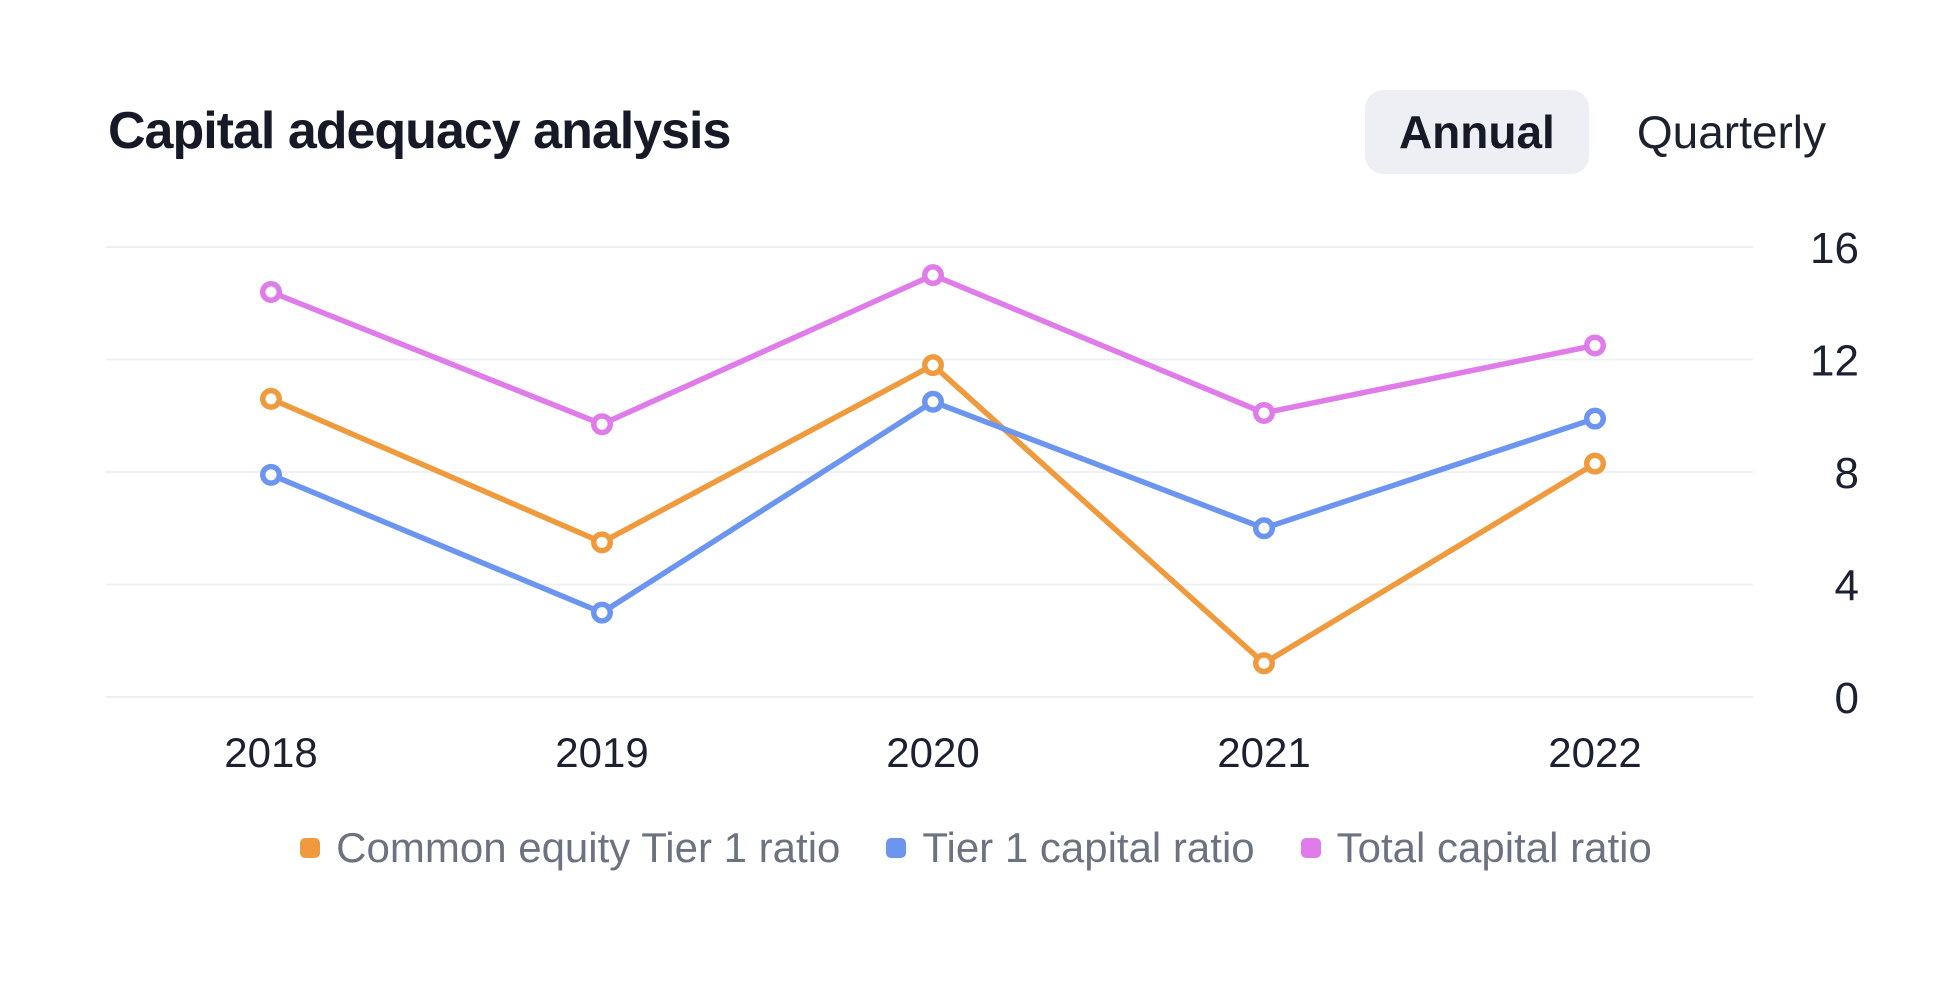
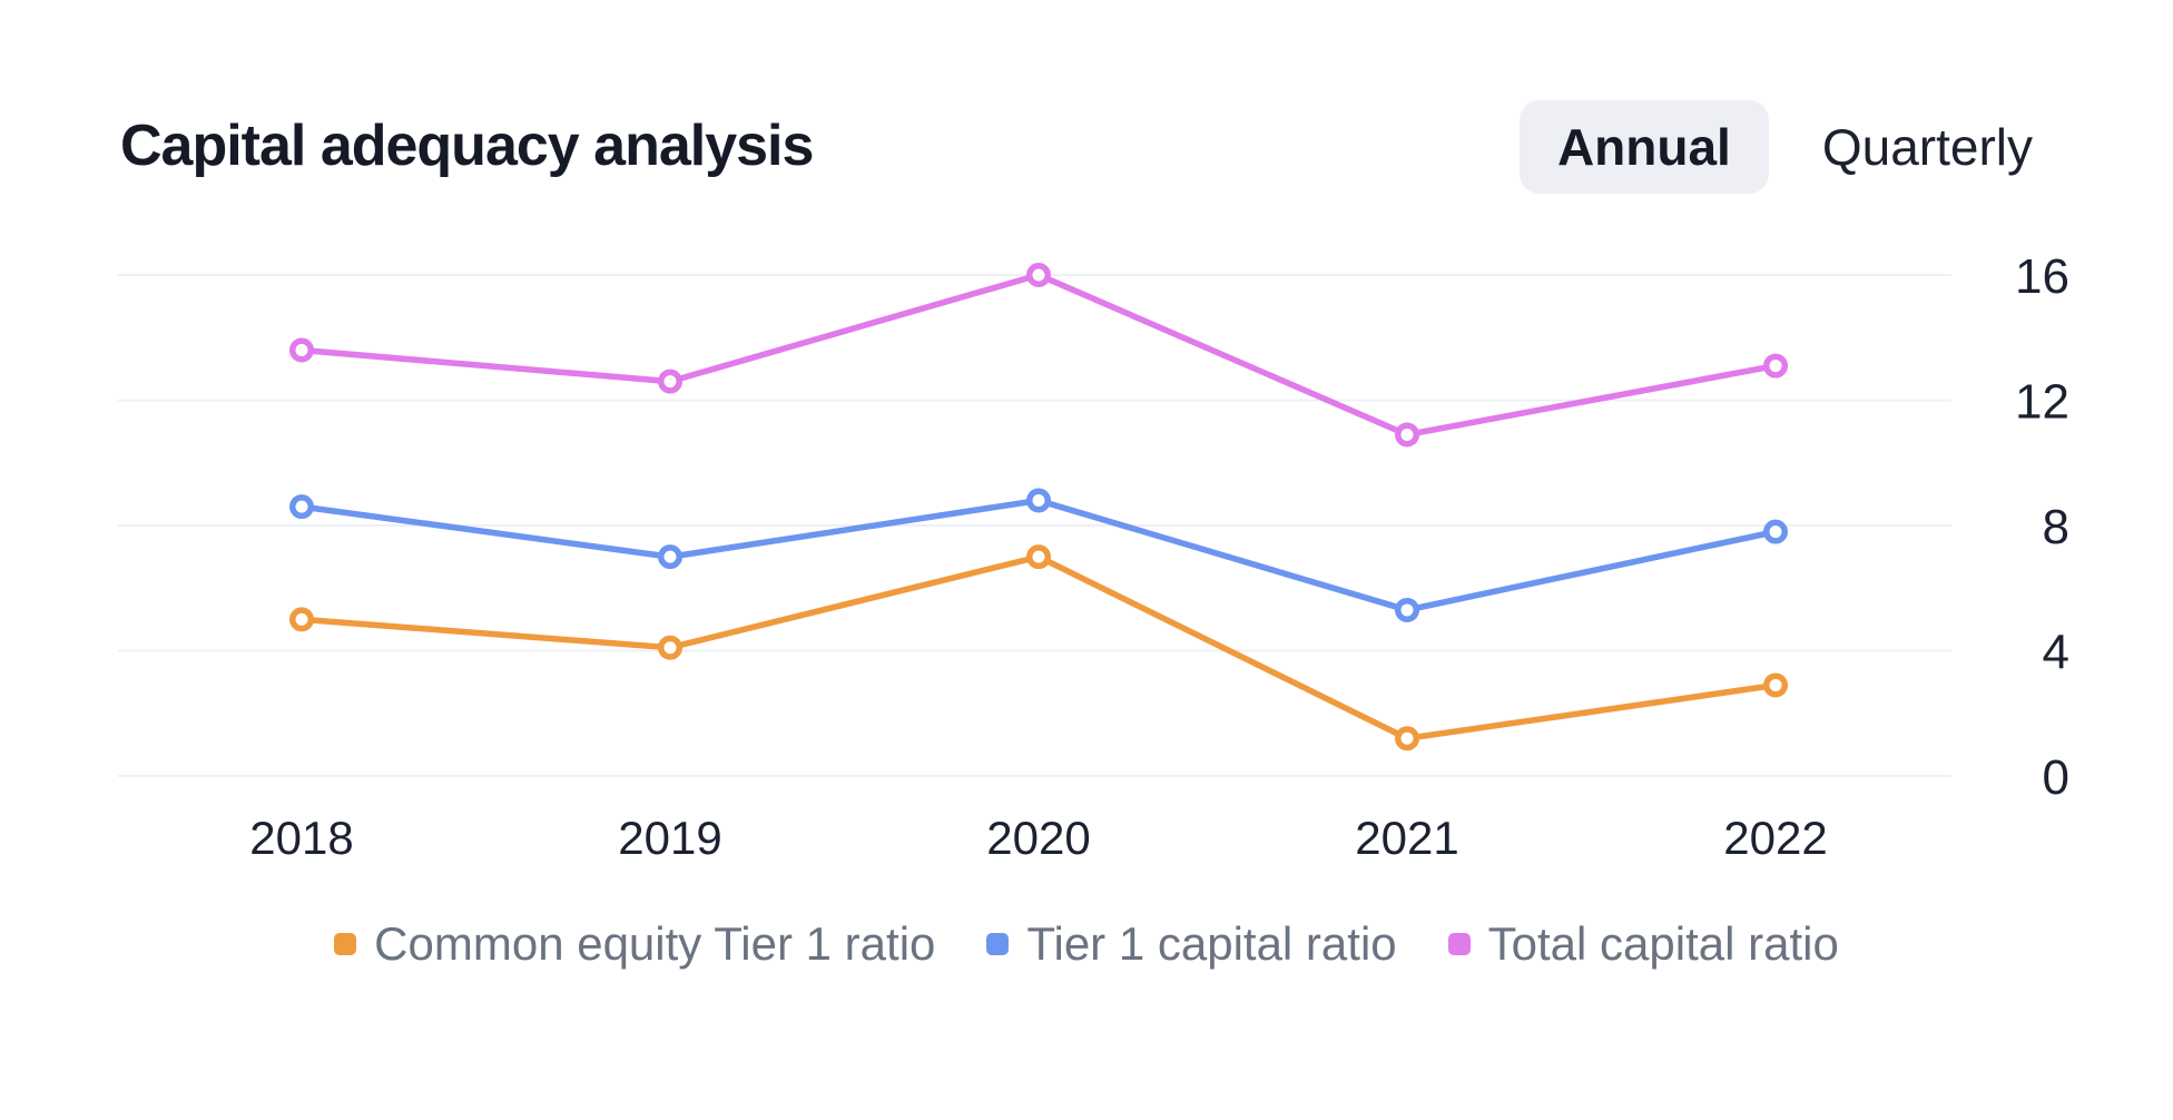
Common equity Tier 1 ratio/2018: 10.6 -> 5.0
Tier 1 capital ratio/2018: 7.9 -> 8.6
Total capital ratio/2018: 14.4 -> 13.6
Common equity Tier 1 ratio/2019: 5.5 -> 4.1
Tier 1 capital ratio/2019: 3.0 -> 7.0
Total capital ratio/2019: 9.7 -> 12.6
Common equity Tier 1 ratio/2020: 11.8 -> 7.0
Tier 1 capital ratio/2020: 10.5 -> 8.8
Total capital ratio/2020: 15.0 -> 16.0
Tier 1 capital ratio/2021: 6.0 -> 5.3
Total capital ratio/2021: 10.1 -> 10.9
Common equity Tier 1 ratio/2022: 8.3 -> 2.9
Tier 1 capital ratio/2022: 9.9 -> 7.8
Total capital ratio/2022: 12.5 -> 13.1
